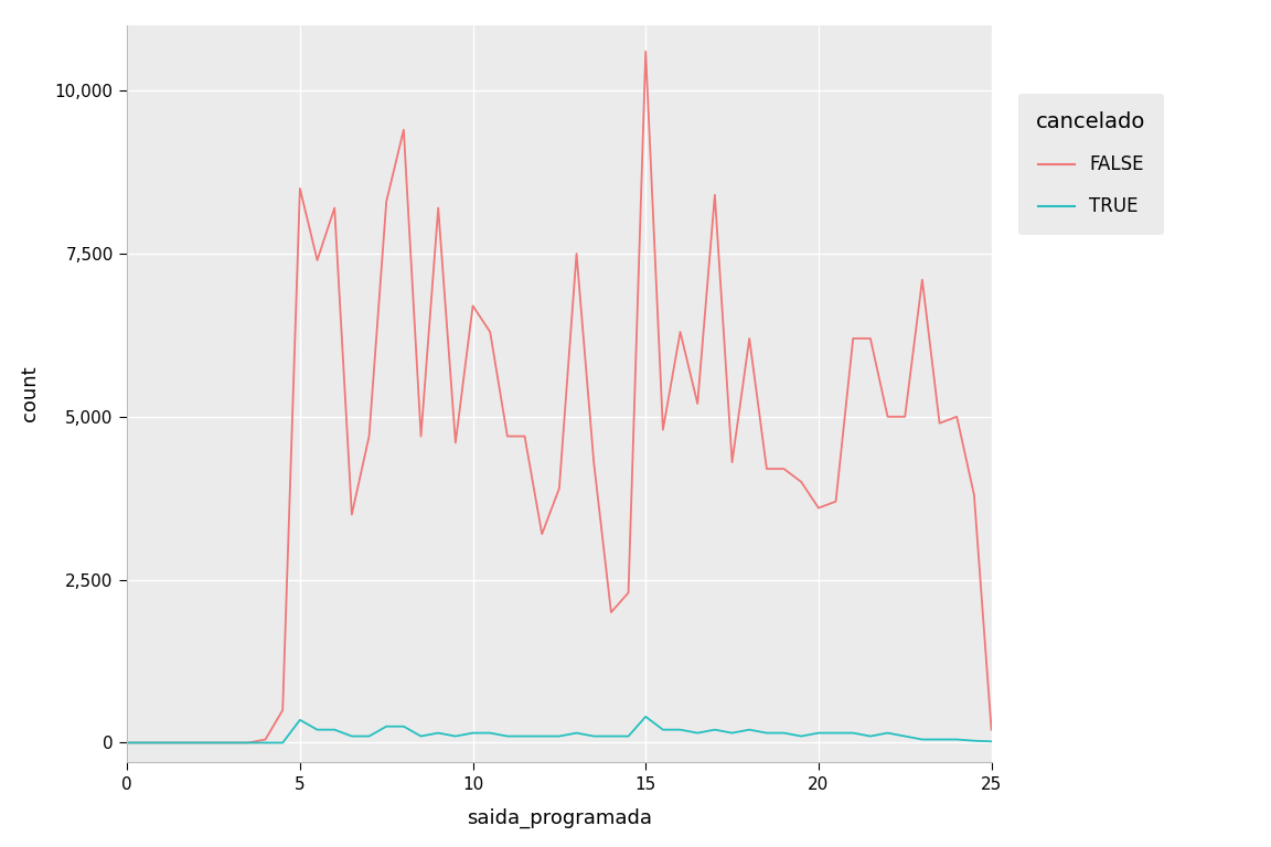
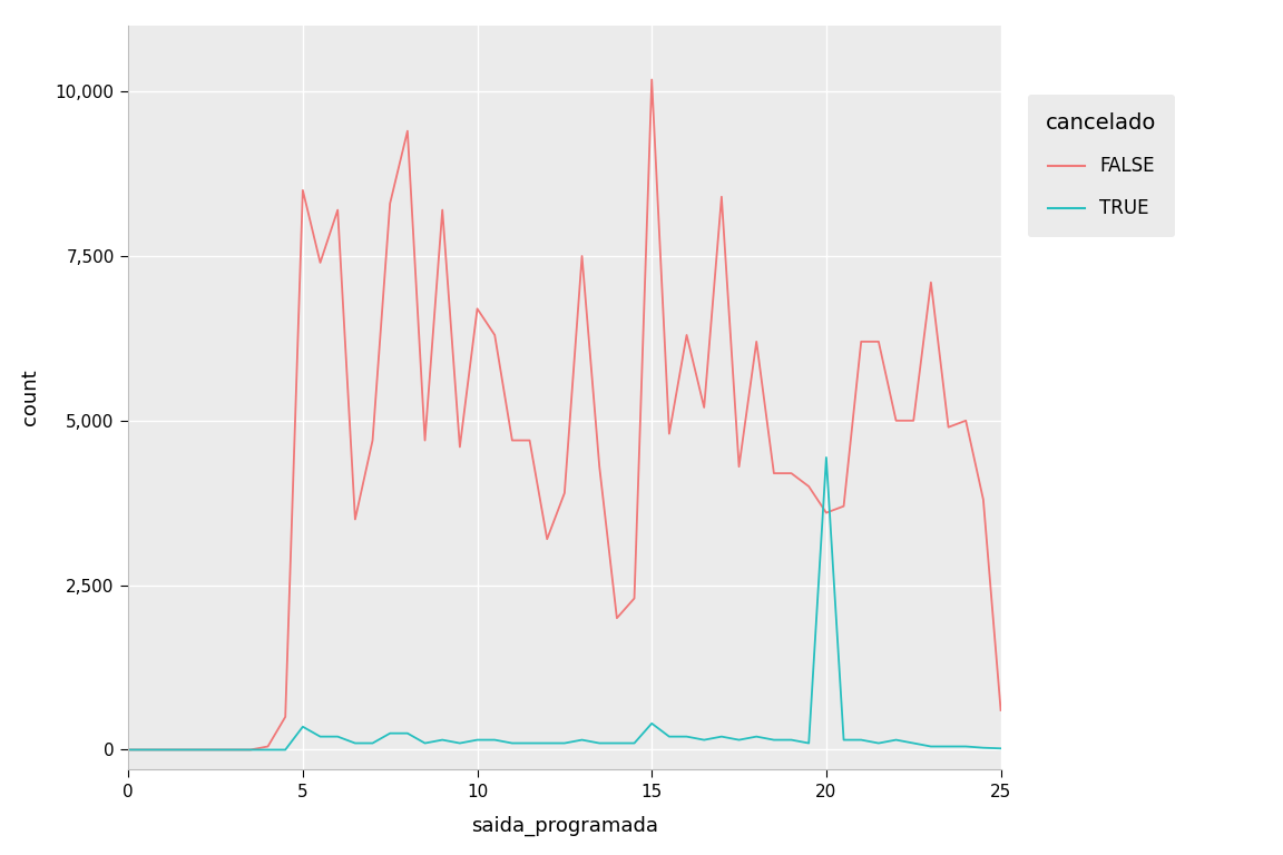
FALSE/15: 10,600 -> 10,180
TRUE/20: 150 -> 4,440
FALSE/25: 200 -> 600
